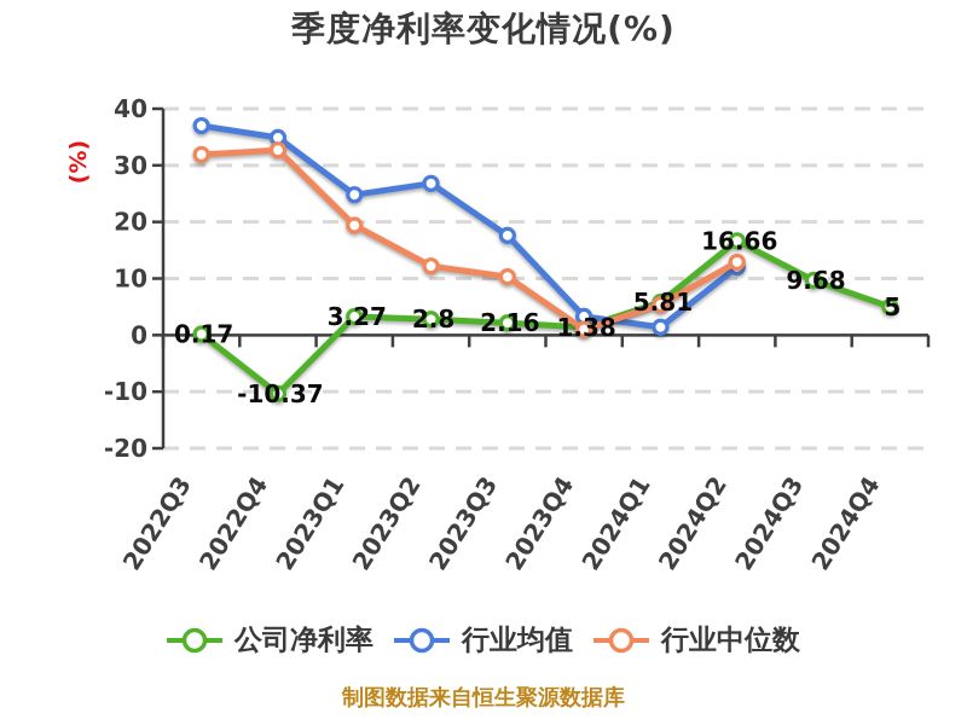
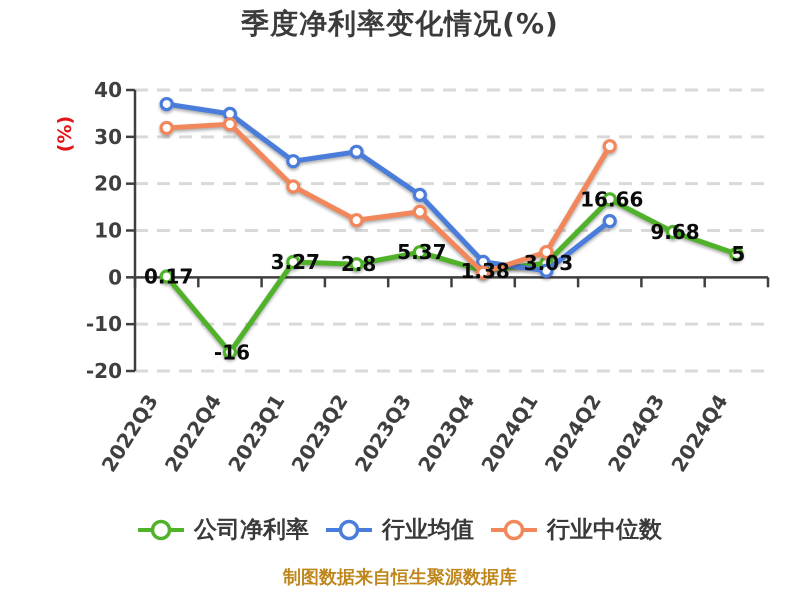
公司净利率/2022Q4: -10.37 -> -16
公司净利率/2023Q3: 2.16 -> 5.37
行业中位数/2023Q3: 10 -> 14
公司净利率/2024Q1: 5.81 -> 3.03
行业中位数/2024Q2: 13 -> 28
